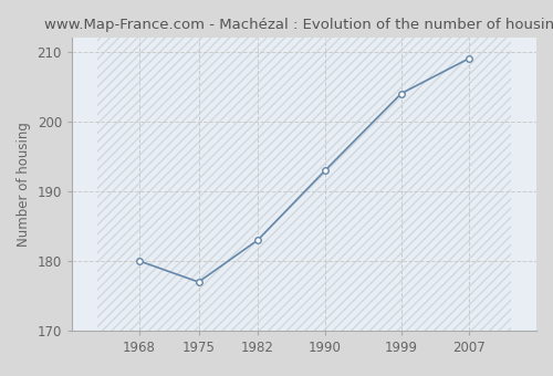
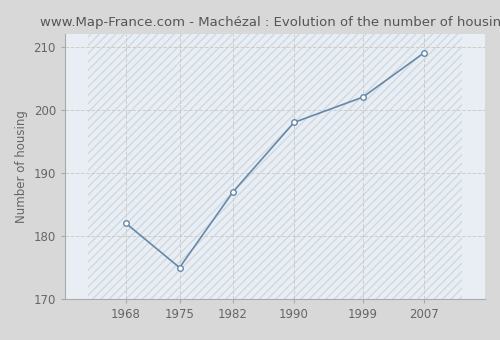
1968: 180 -> 182
1975: 177 -> 175
1982: 183 -> 187
1990: 193 -> 198
1999: 204 -> 202
